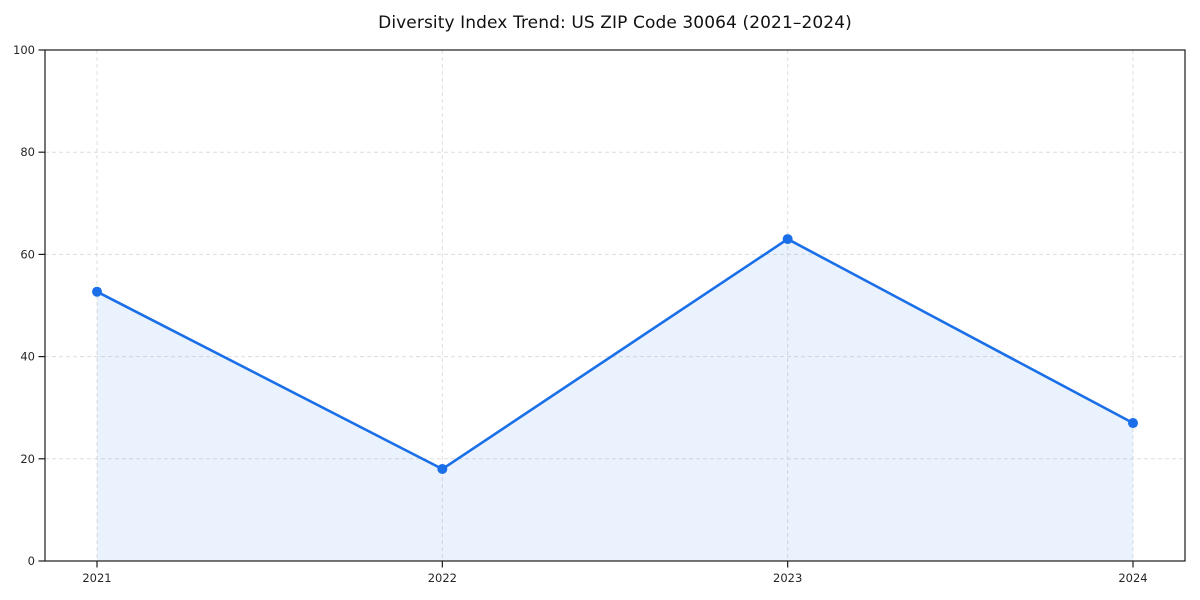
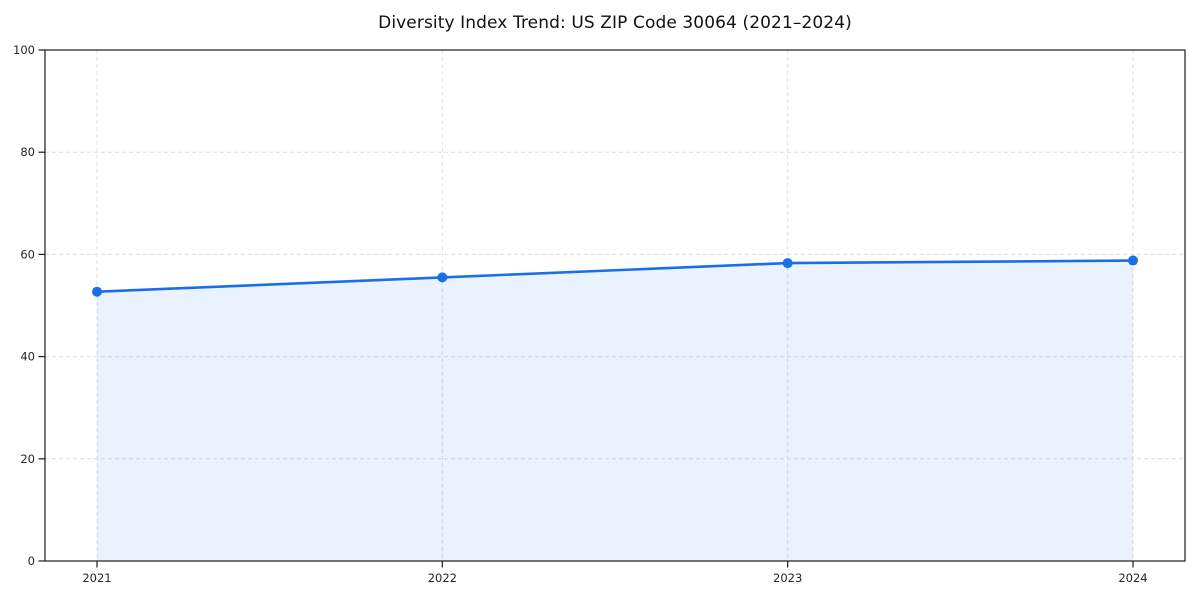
2022: 18 -> 56
2023: 63 -> 58
2024: 27 -> 59
